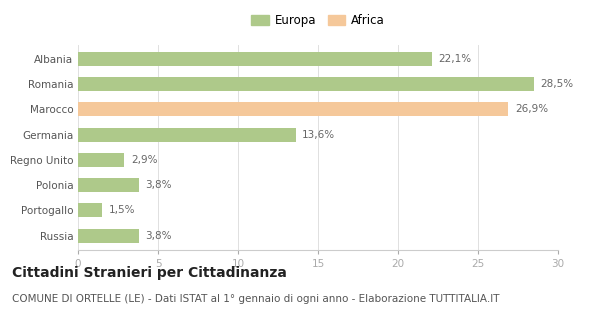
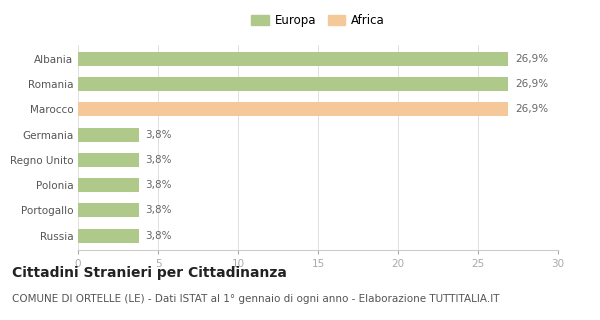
Albania: 22,1% -> 26,9%
Romania: 28,5% -> 26,9%
Germania: 13,6% -> 3,8%
Regno Unito: 2,9% -> 3,8%
Portogallo: 1,5% -> 3,8%
